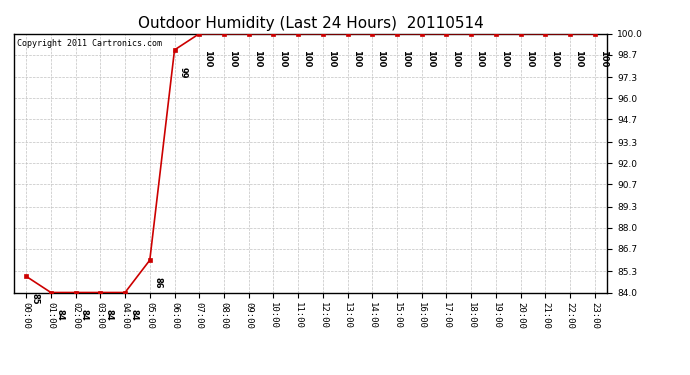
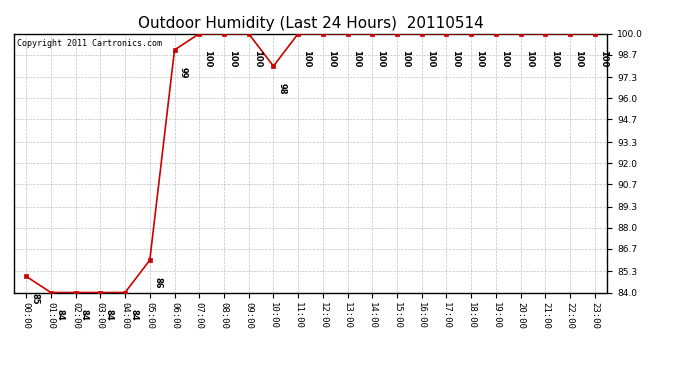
10:00: 100 -> 98
